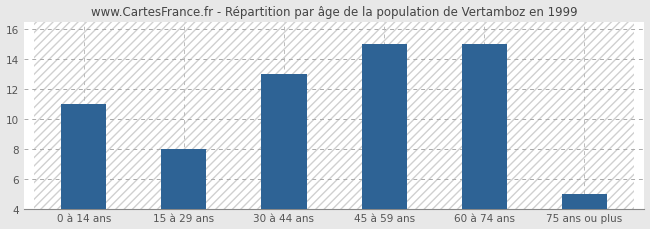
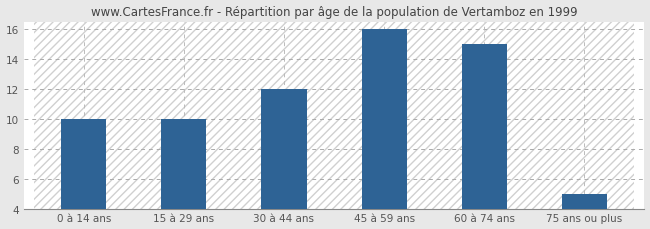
0 à 14 ans: 11 -> 10
15 à 29 ans: 8 -> 10
30 à 44 ans: 13 -> 12
45 à 59 ans: 15 -> 16
